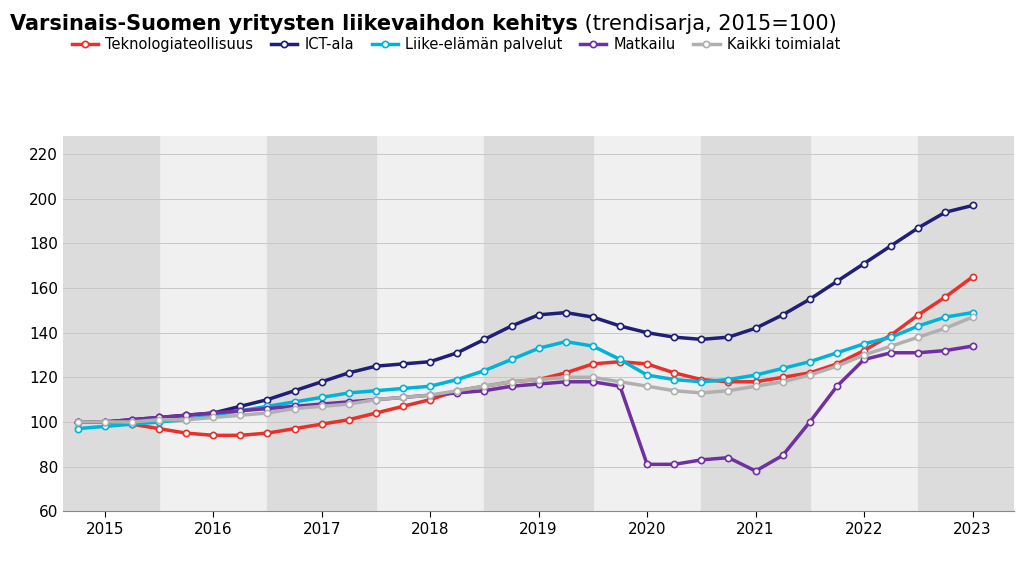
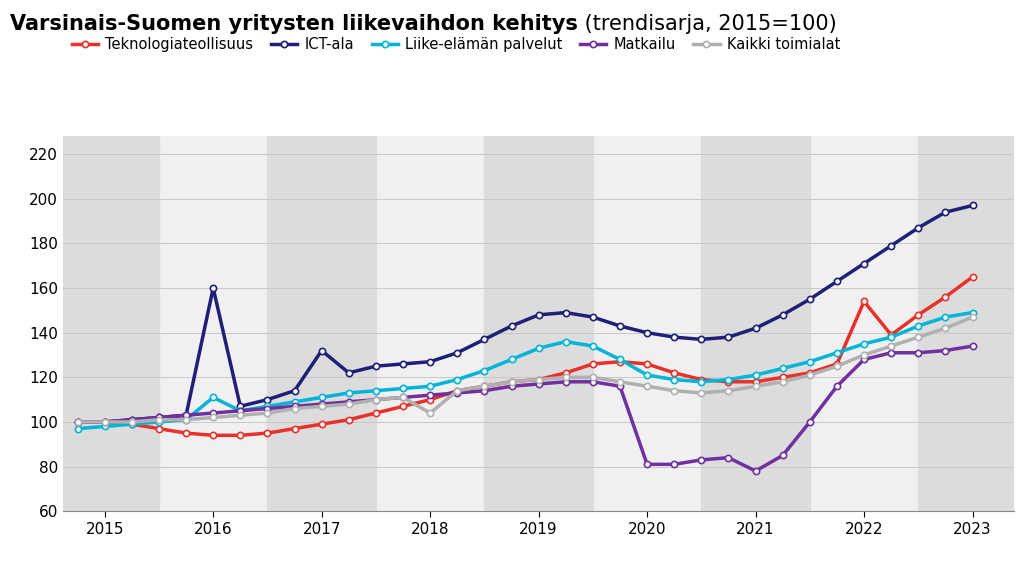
ICT-ala/2016: 104 -> 160
Liike-elämän palvelut/2016: 103 -> 111
ICT-ala/2017: 118 -> 132
Kaikki toimialat/2018: 112 -> 104
Teknologiateollisuus/2022: 132 -> 154
